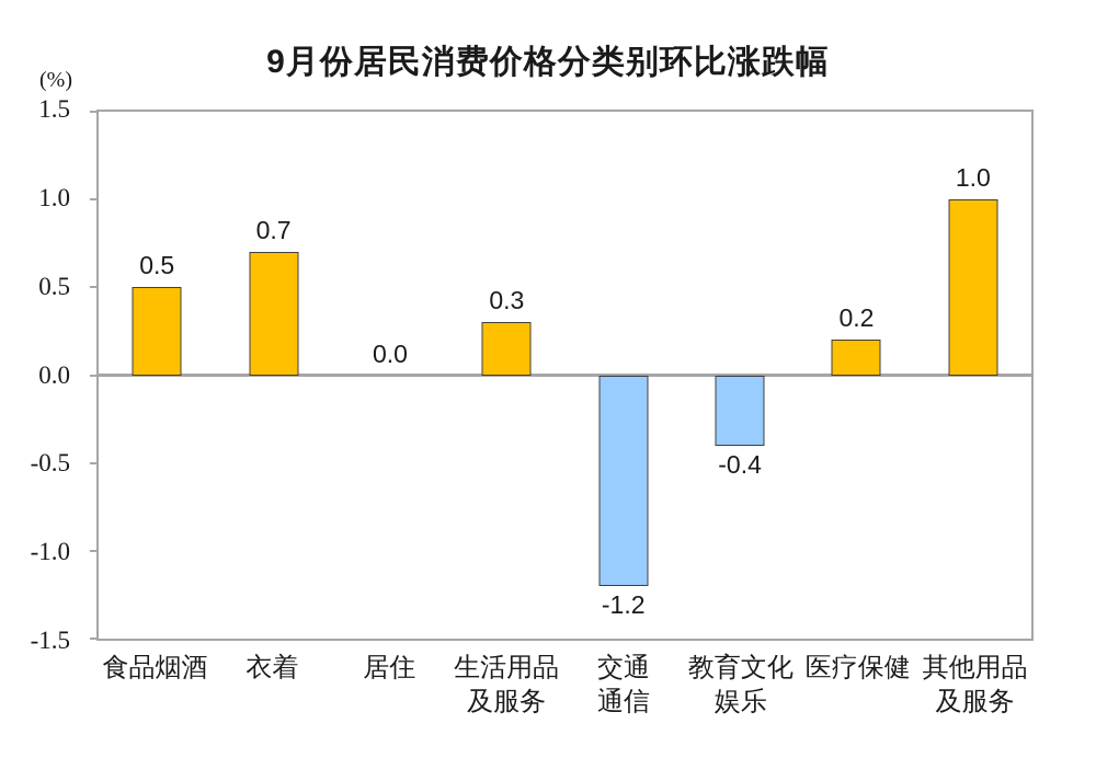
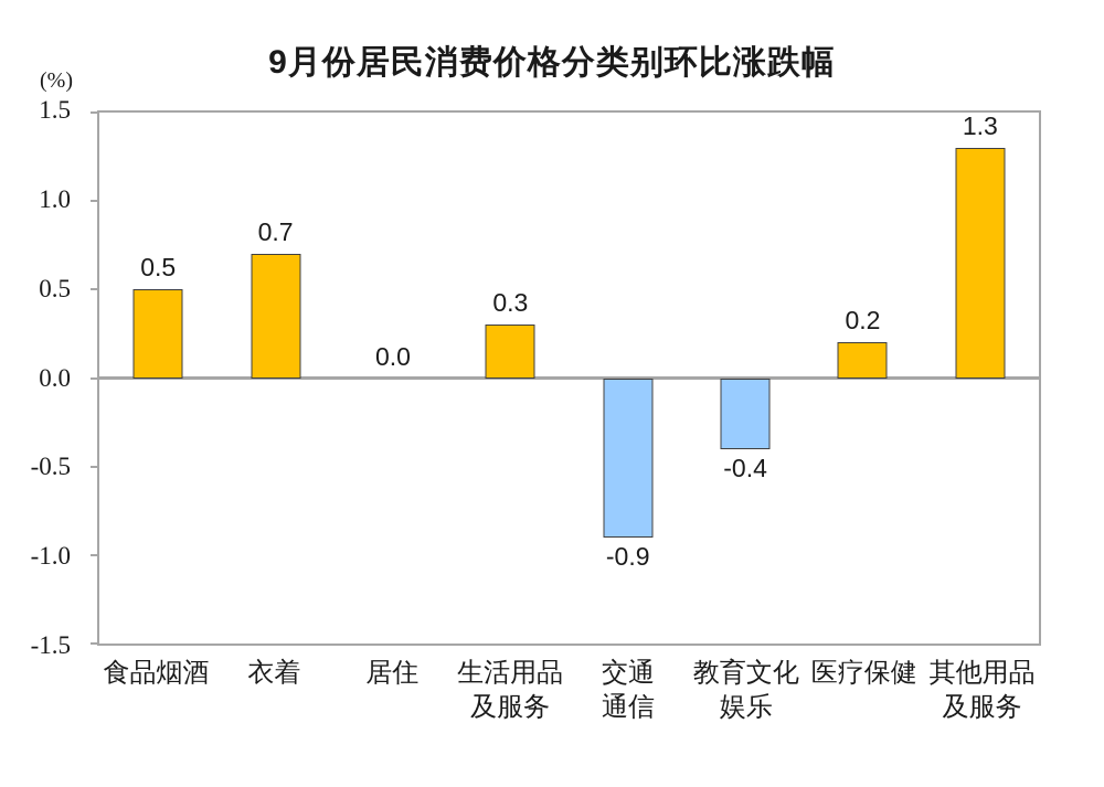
交通通信: -1.2 -> -0.9
其他用品及服务: 1.0 -> 1.3
